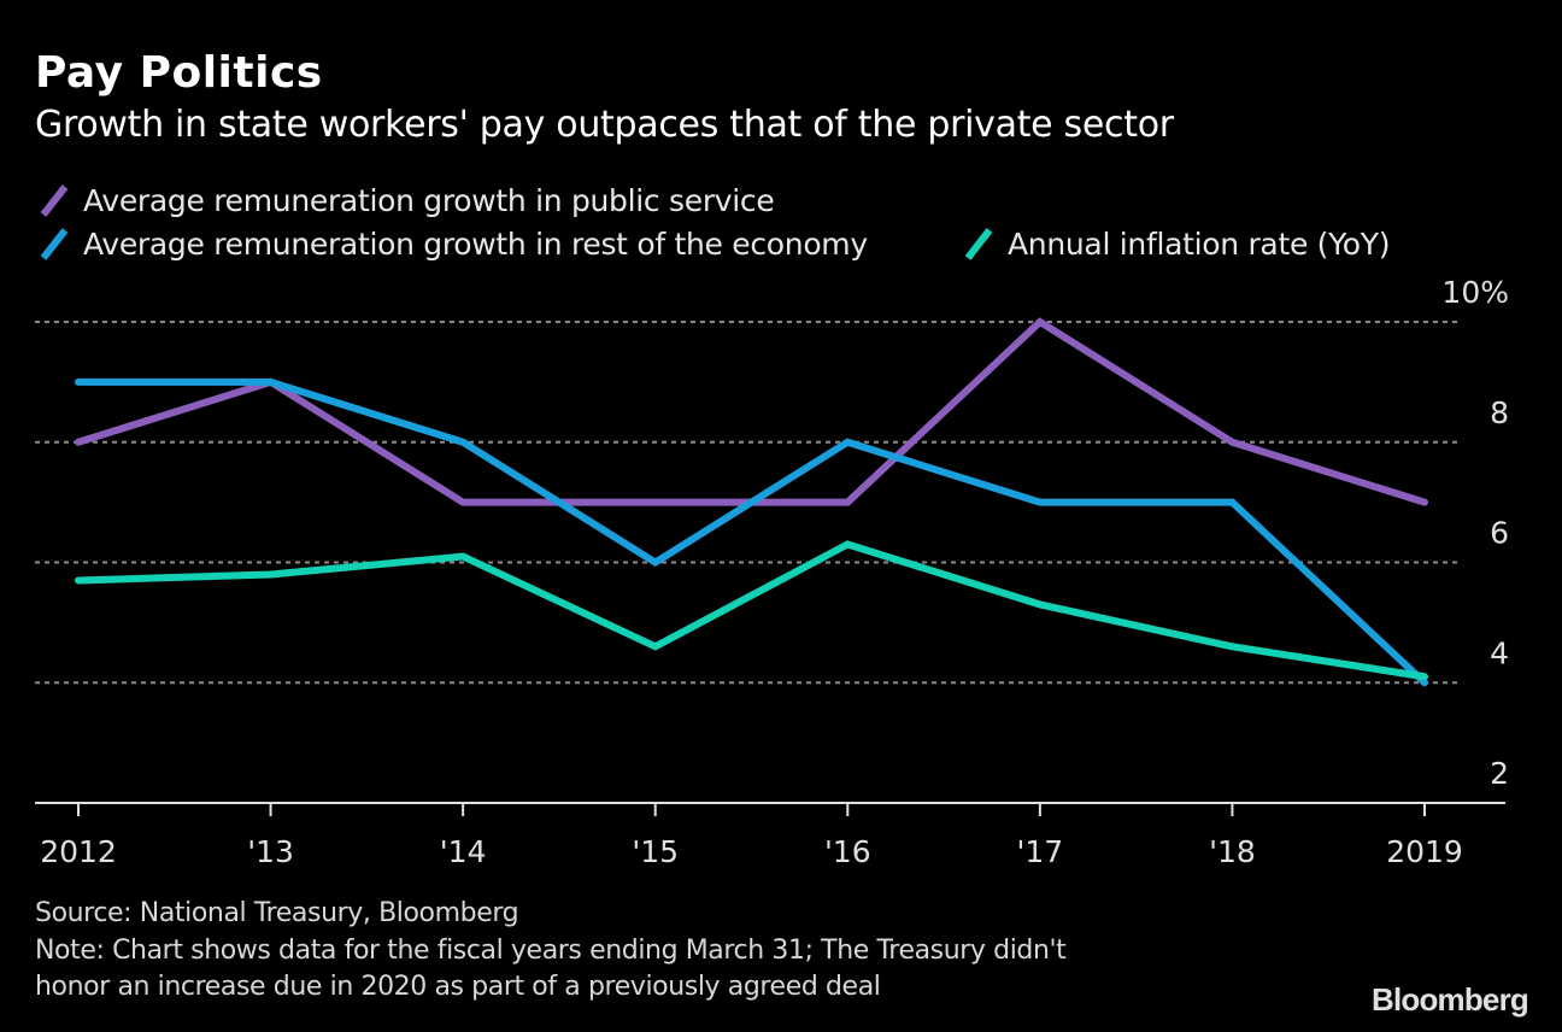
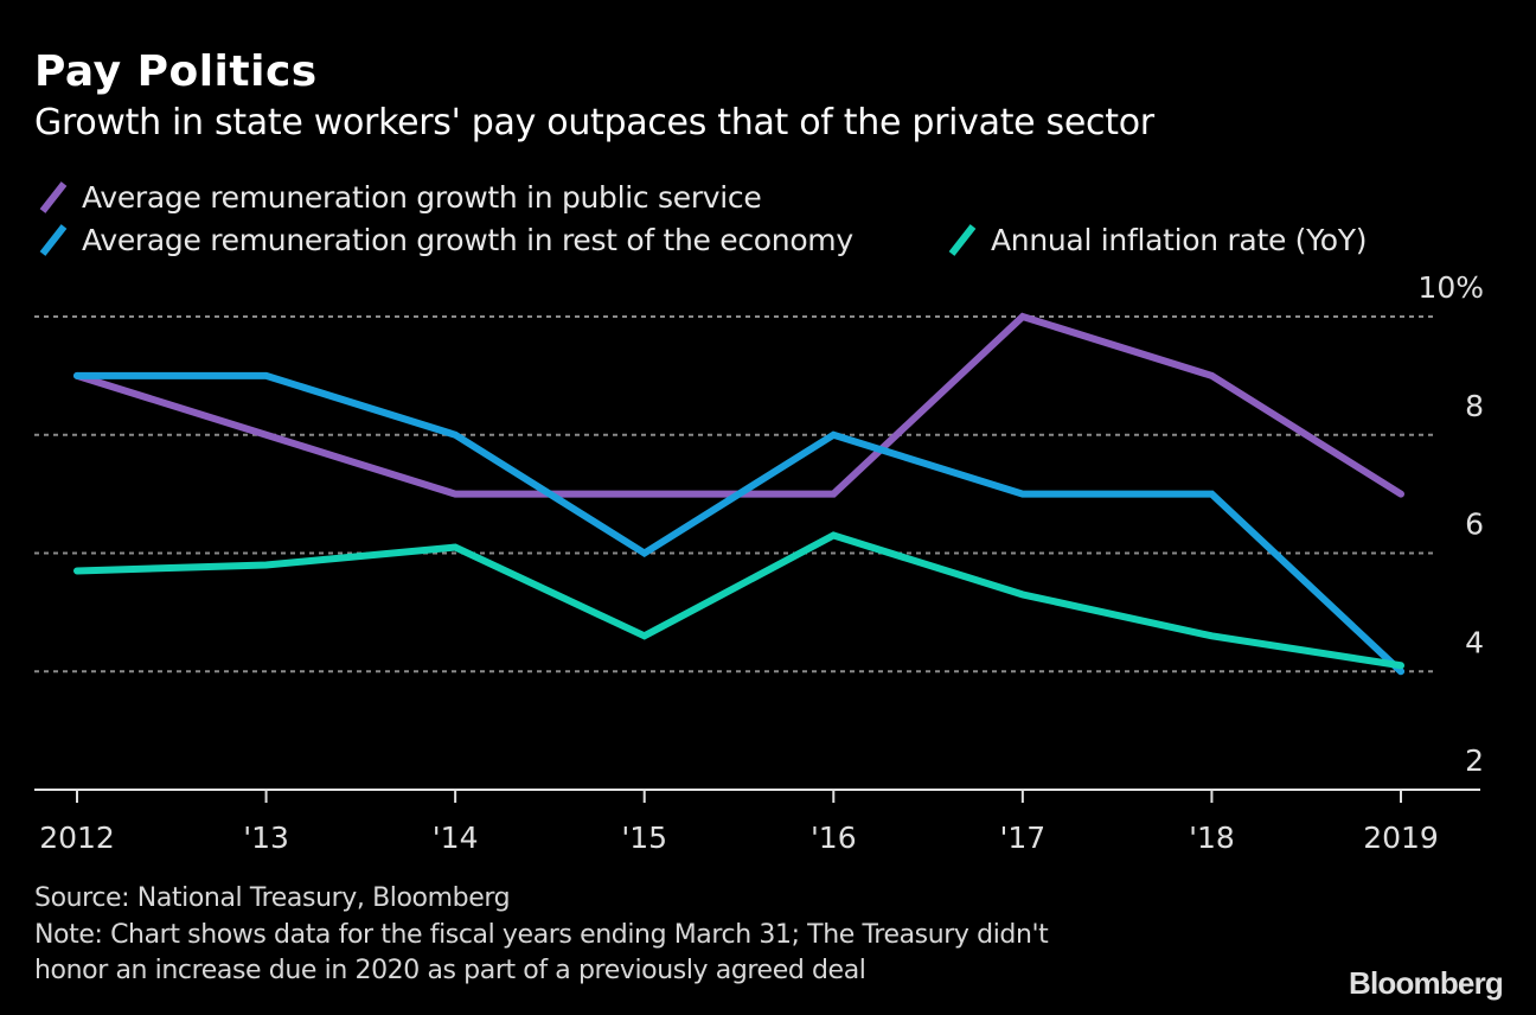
Average remuneration growth in public service/2012: 8% -> 9%
Average remuneration growth in public service/'13: 9% -> 8%
Average remuneration growth in public service/'18: 8% -> 9%
